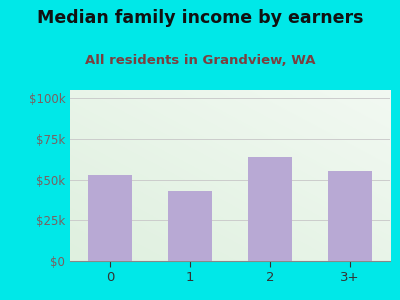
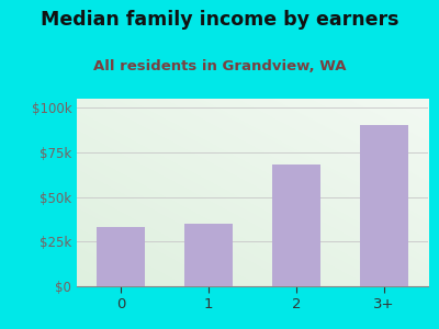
0: $53k -> $33k
1: $43k -> $35k
2: $64k -> $68k
3+: $55k -> $90k
